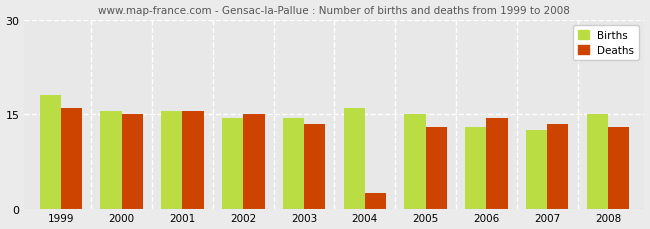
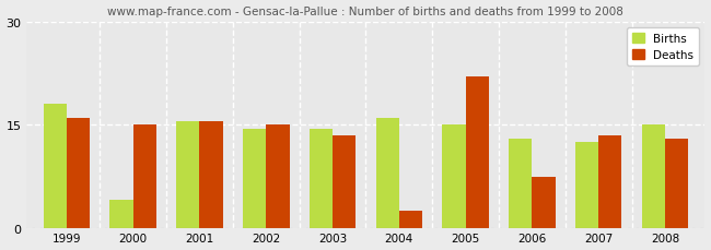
Births/2000: 15.5 -> 4.2
Deaths/2005: 13.0 -> 22.0
Deaths/2006: 14.5 -> 7.4
